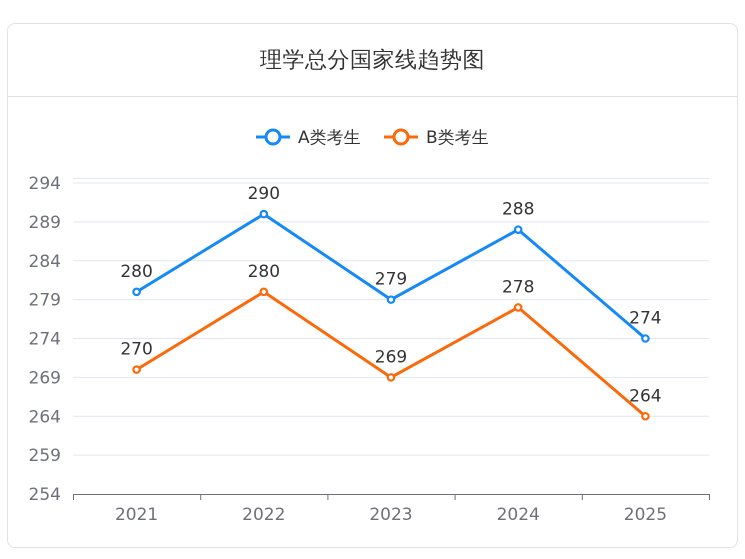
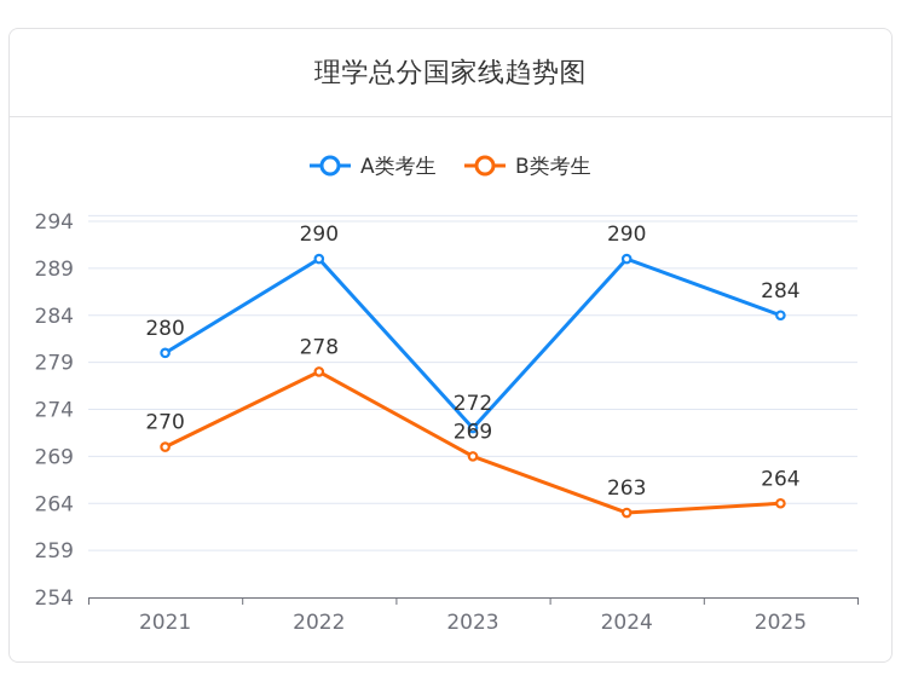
B类考生/2022: 280 -> 278
A类考生/2023: 279 -> 272
A类考生/2024: 288 -> 290
B类考生/2024: 278 -> 263
A类考生/2025: 274 -> 284
